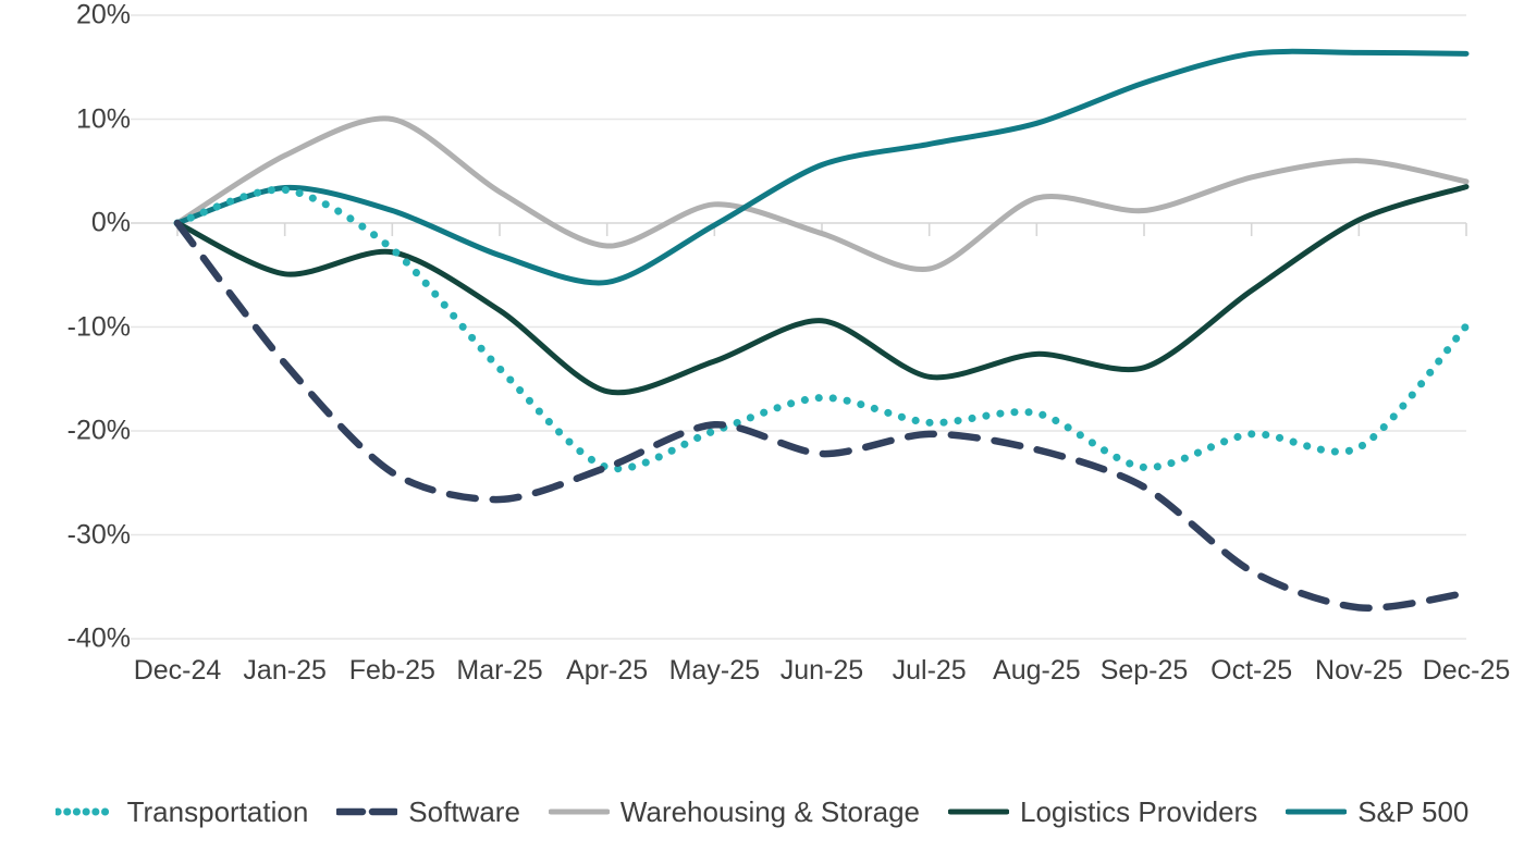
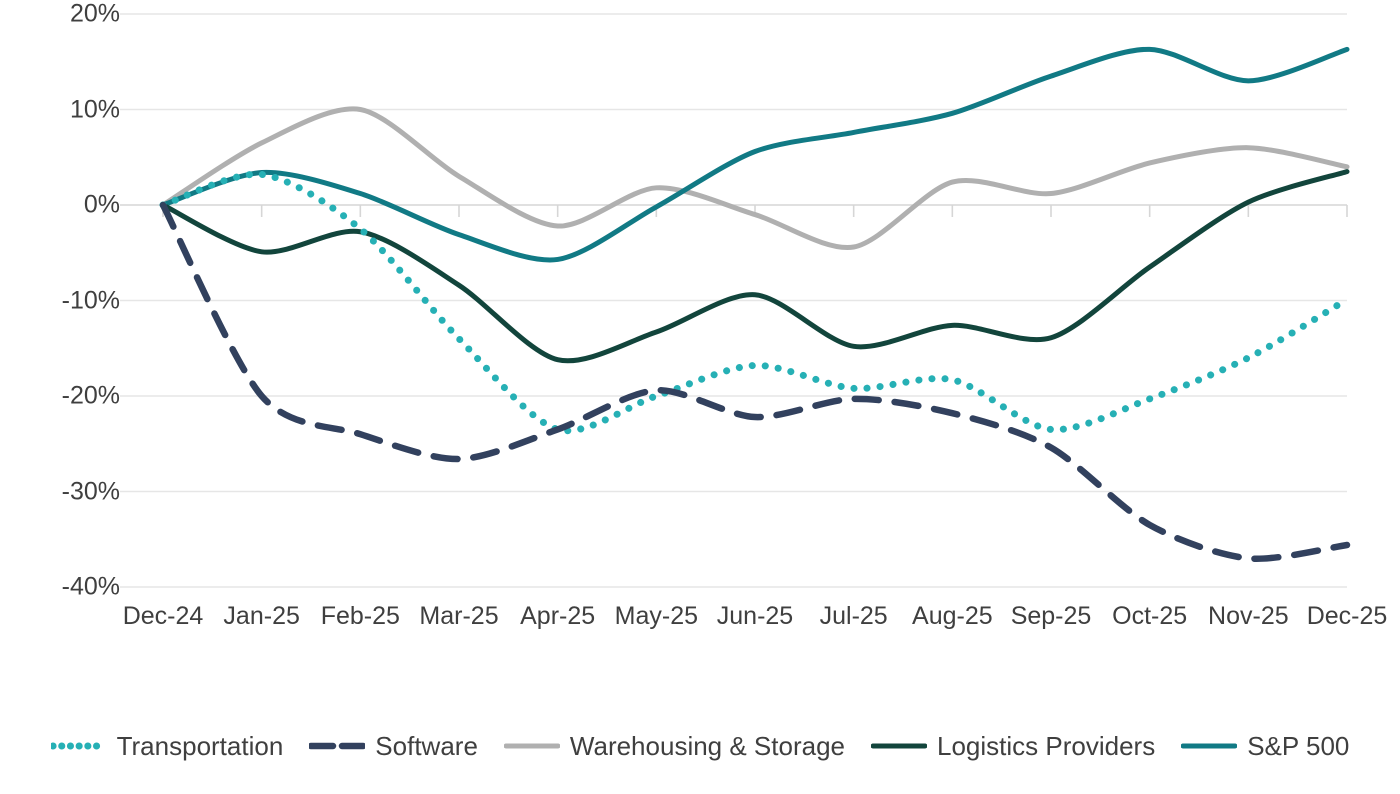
Software/Jan-25: -14% -> -20%
Transportation/Nov-25: -22% -> -16%
S&P 500/Nov-25: 16% -> 13%
